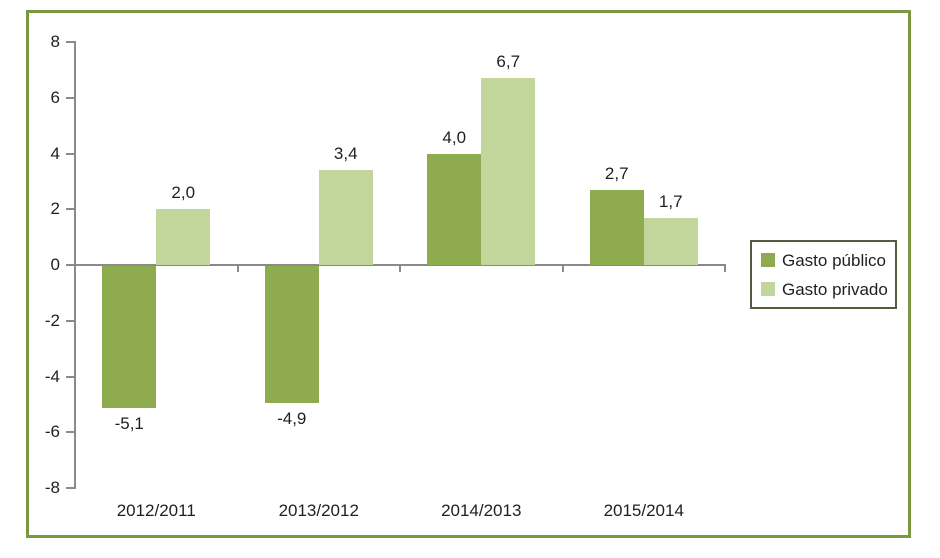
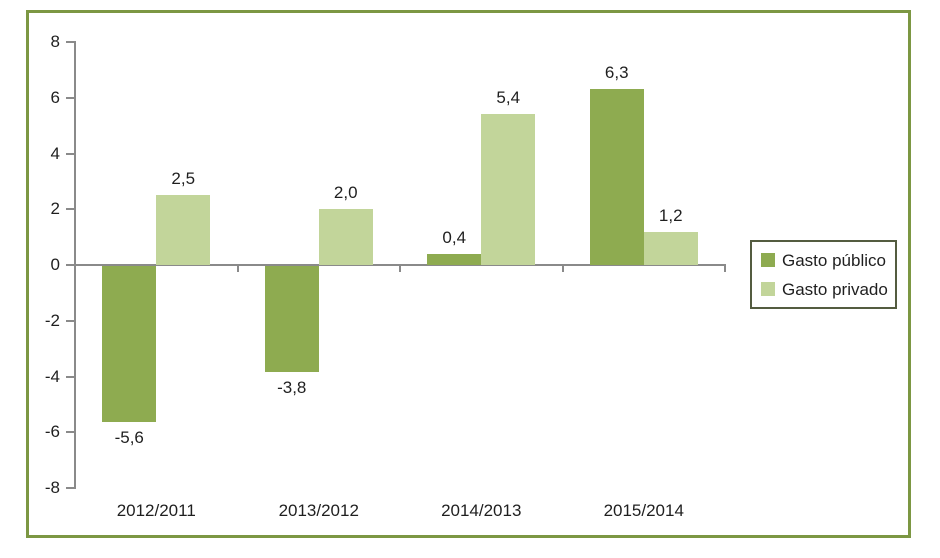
Gasto público/2012/2011: -5,1 -> -5,6
Gasto privado/2012/2011: 2,0 -> 2,5
Gasto público/2013/2012: -4,9 -> -3,8
Gasto privado/2013/2012: 3,4 -> 2,0
Gasto público/2014/2013: 4,0 -> 0,4
Gasto privado/2014/2013: 6,7 -> 5,4
Gasto público/2015/2014: 2,7 -> 6,3
Gasto privado/2015/2014: 1,7 -> 1,2
